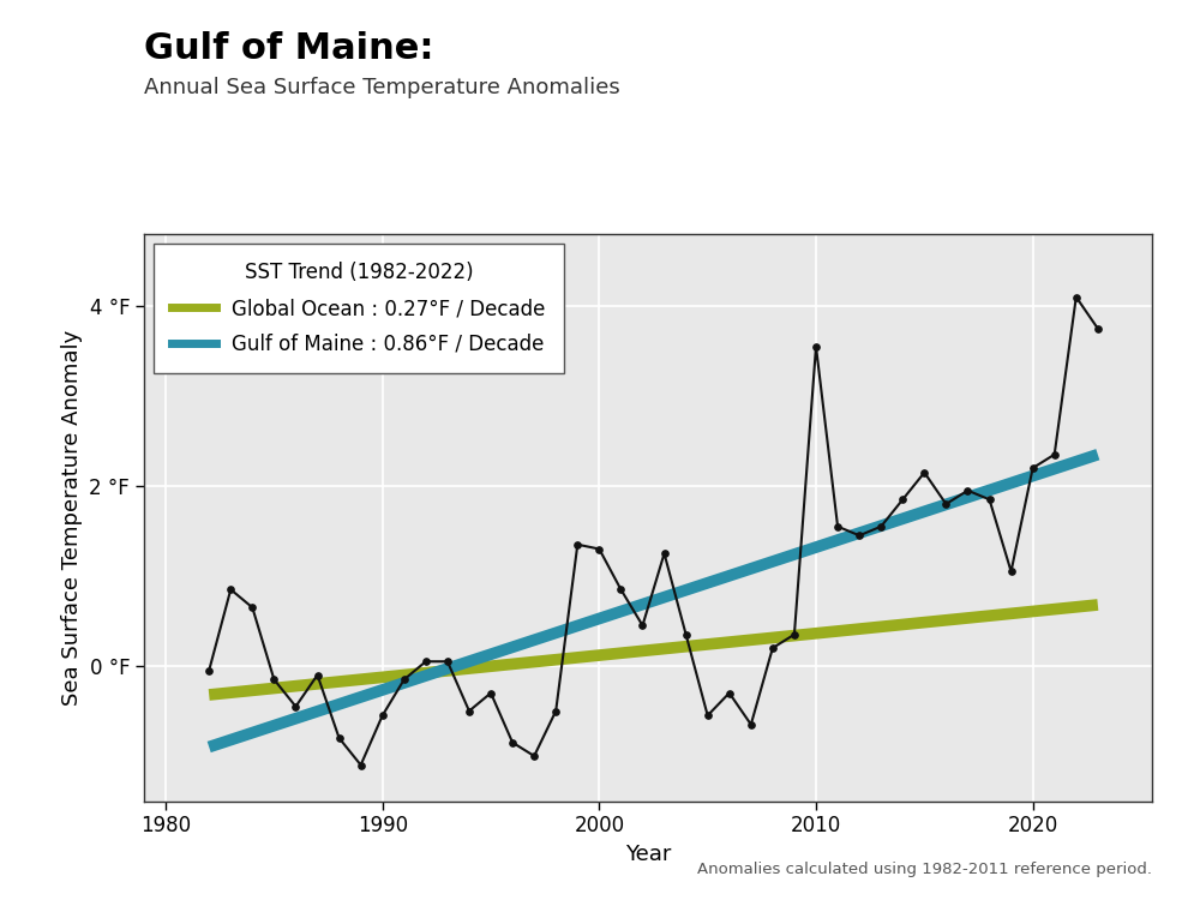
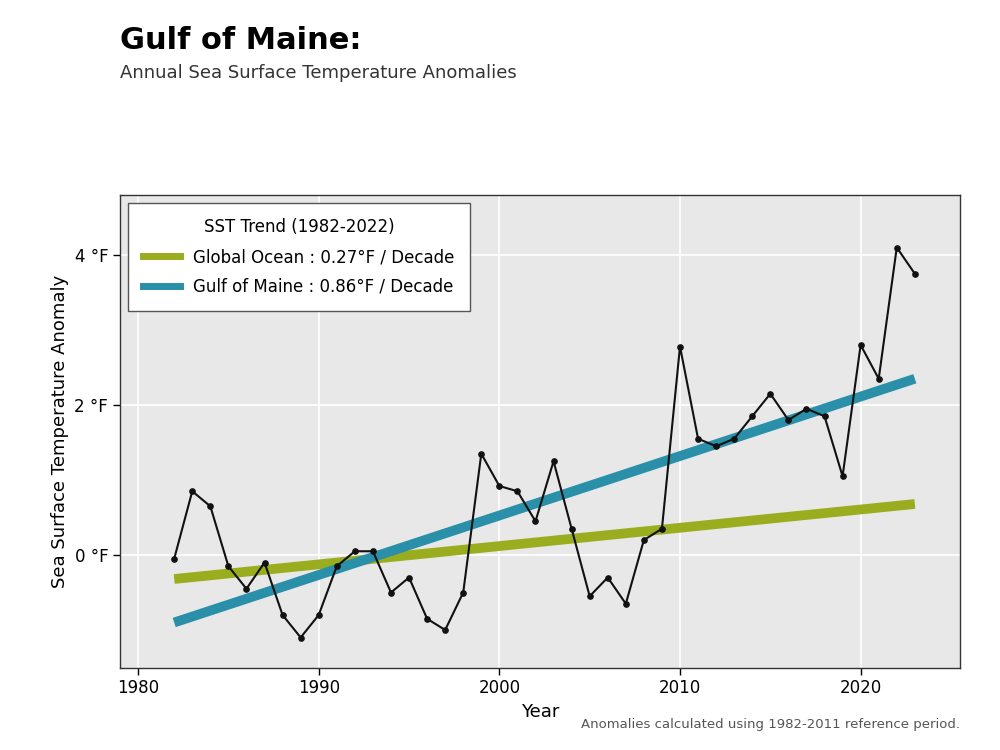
1990: -0.55 °F -> -0.80 °F
2000: 1.30 °F -> 0.92 °F
2010: 3.55 °F -> 2.78 °F
2020: 2.20 °F -> 2.80 °F
